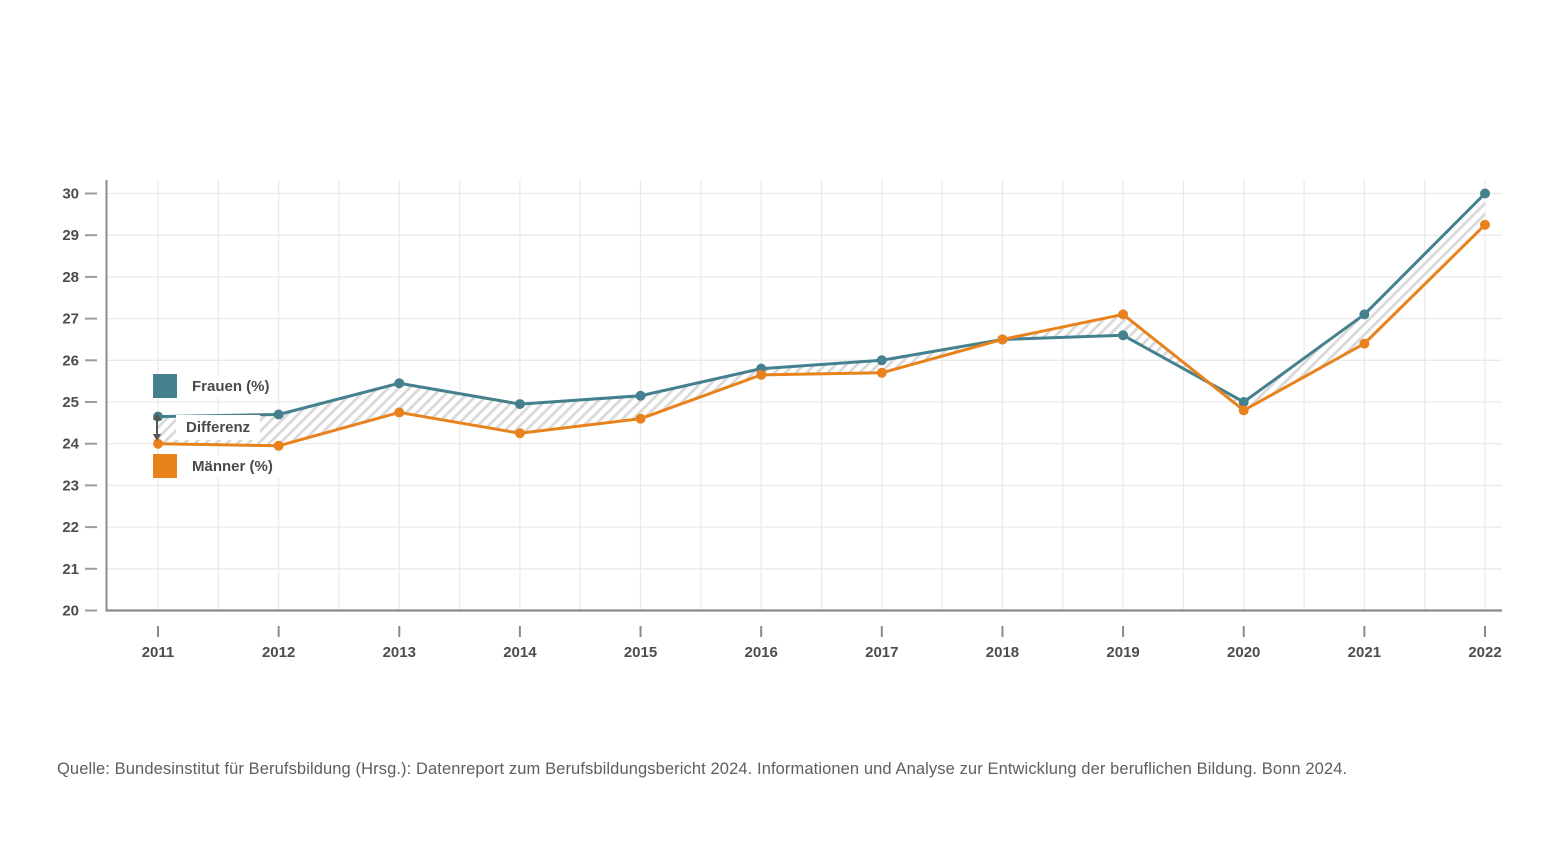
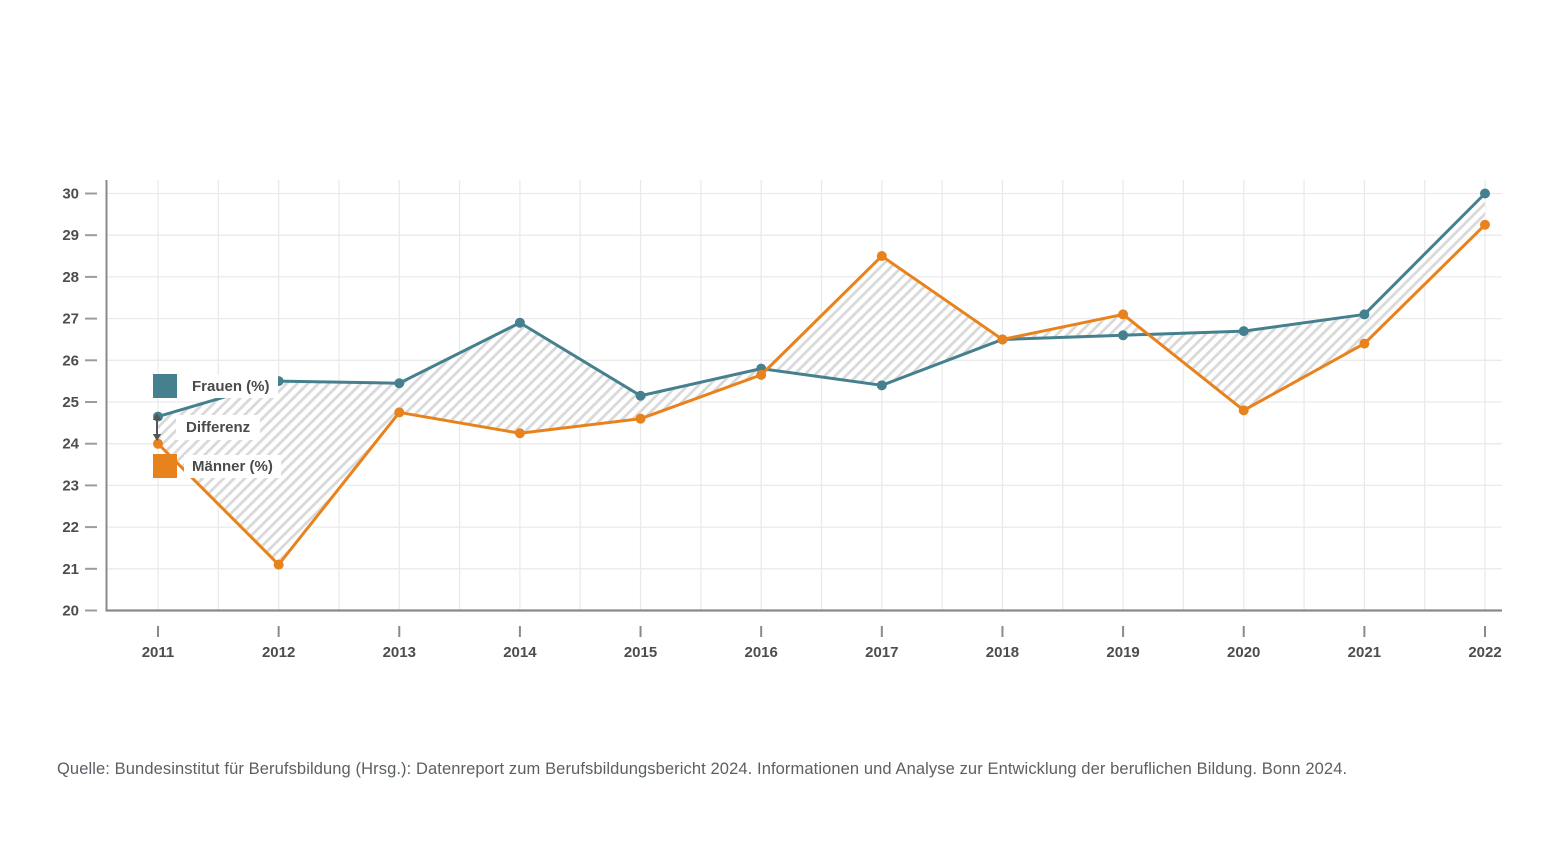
Frauen (%)/2012: 24.7 -> 25.5
Männer (%)/2012: 23.9 -> 21.1
Frauen (%)/2014: 24.9 -> 26.9
Frauen (%)/2017: 26.0 -> 25.4
Männer (%)/2017: 25.7 -> 28.5
Frauen (%)/2020: 25.0 -> 26.7
